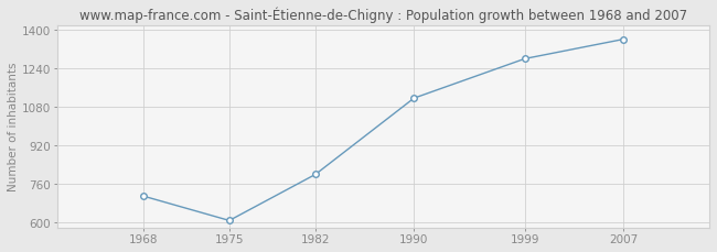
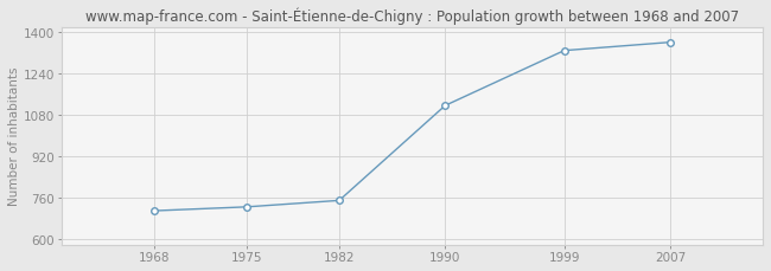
1975: 608 -> 725
1982: 800 -> 750
1999: 1281 -> 1330
